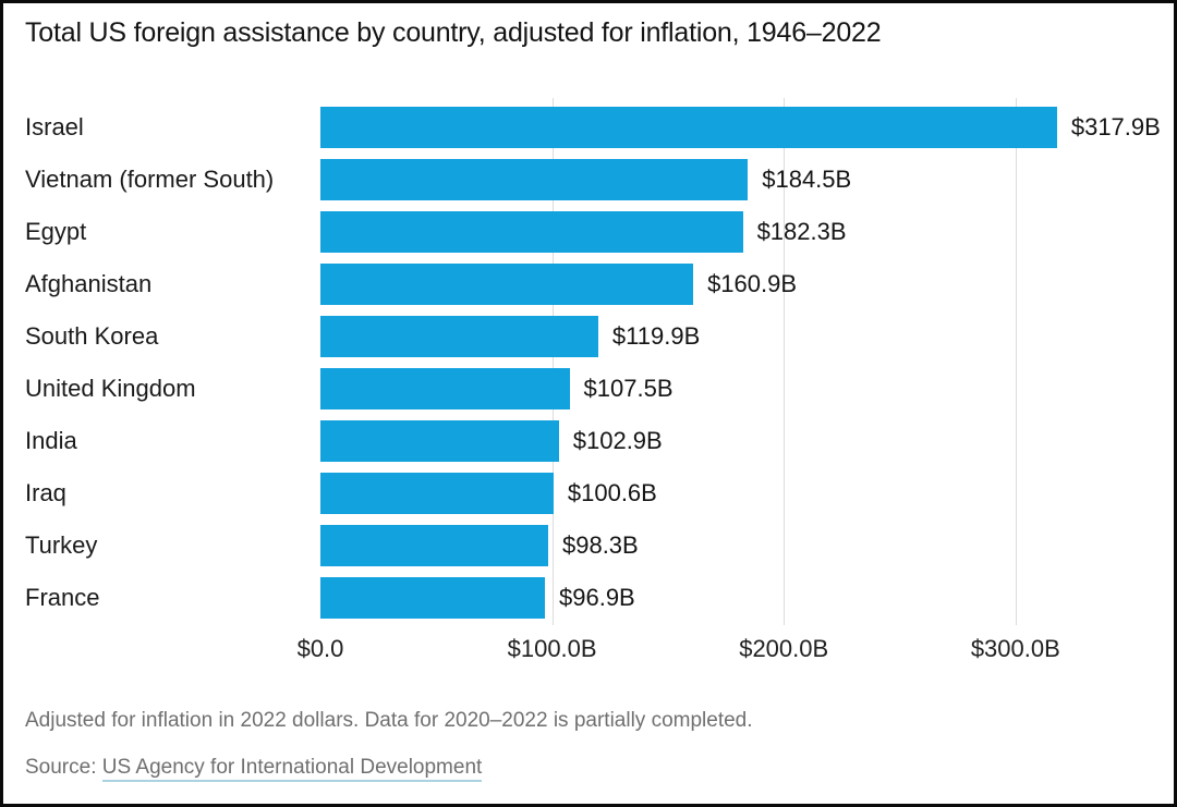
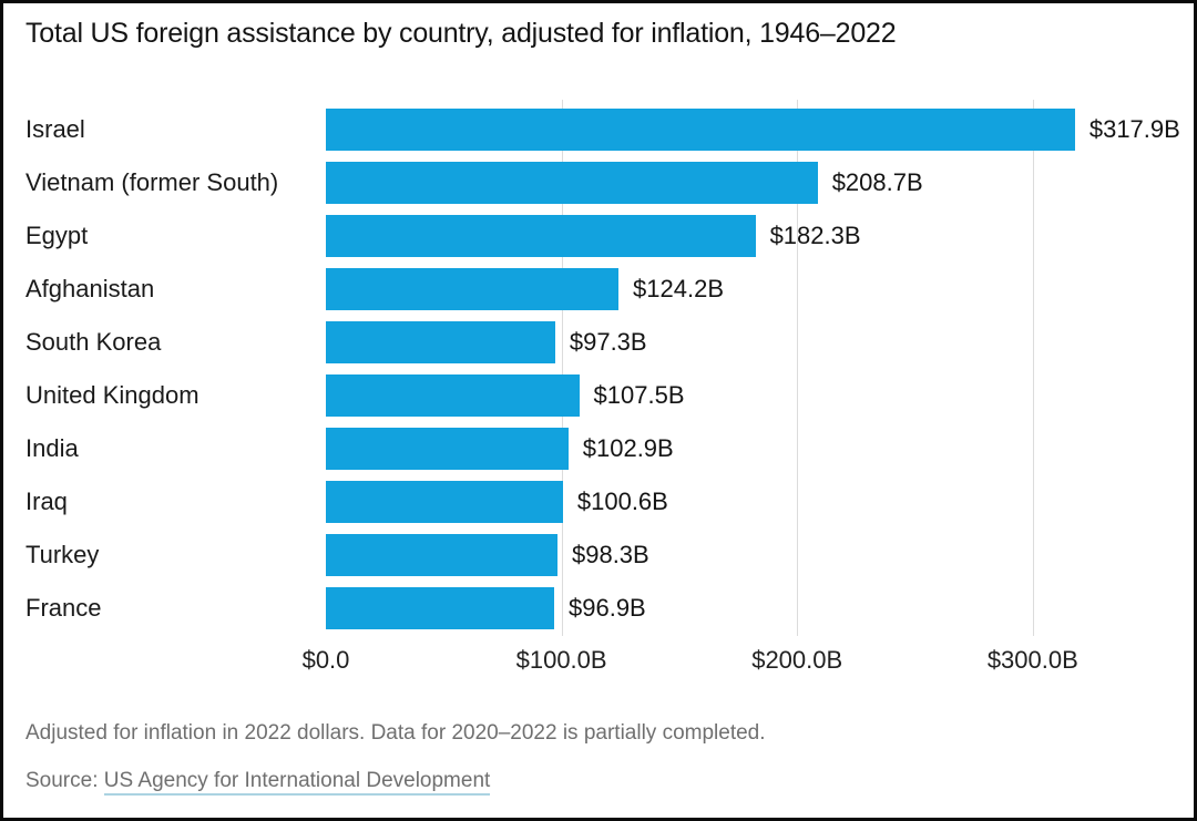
Vietnam (former South): $184.5B -> $208.7B
Afghanistan: $160.9B -> $124.2B
South Korea: $119.9B -> $97.3B
